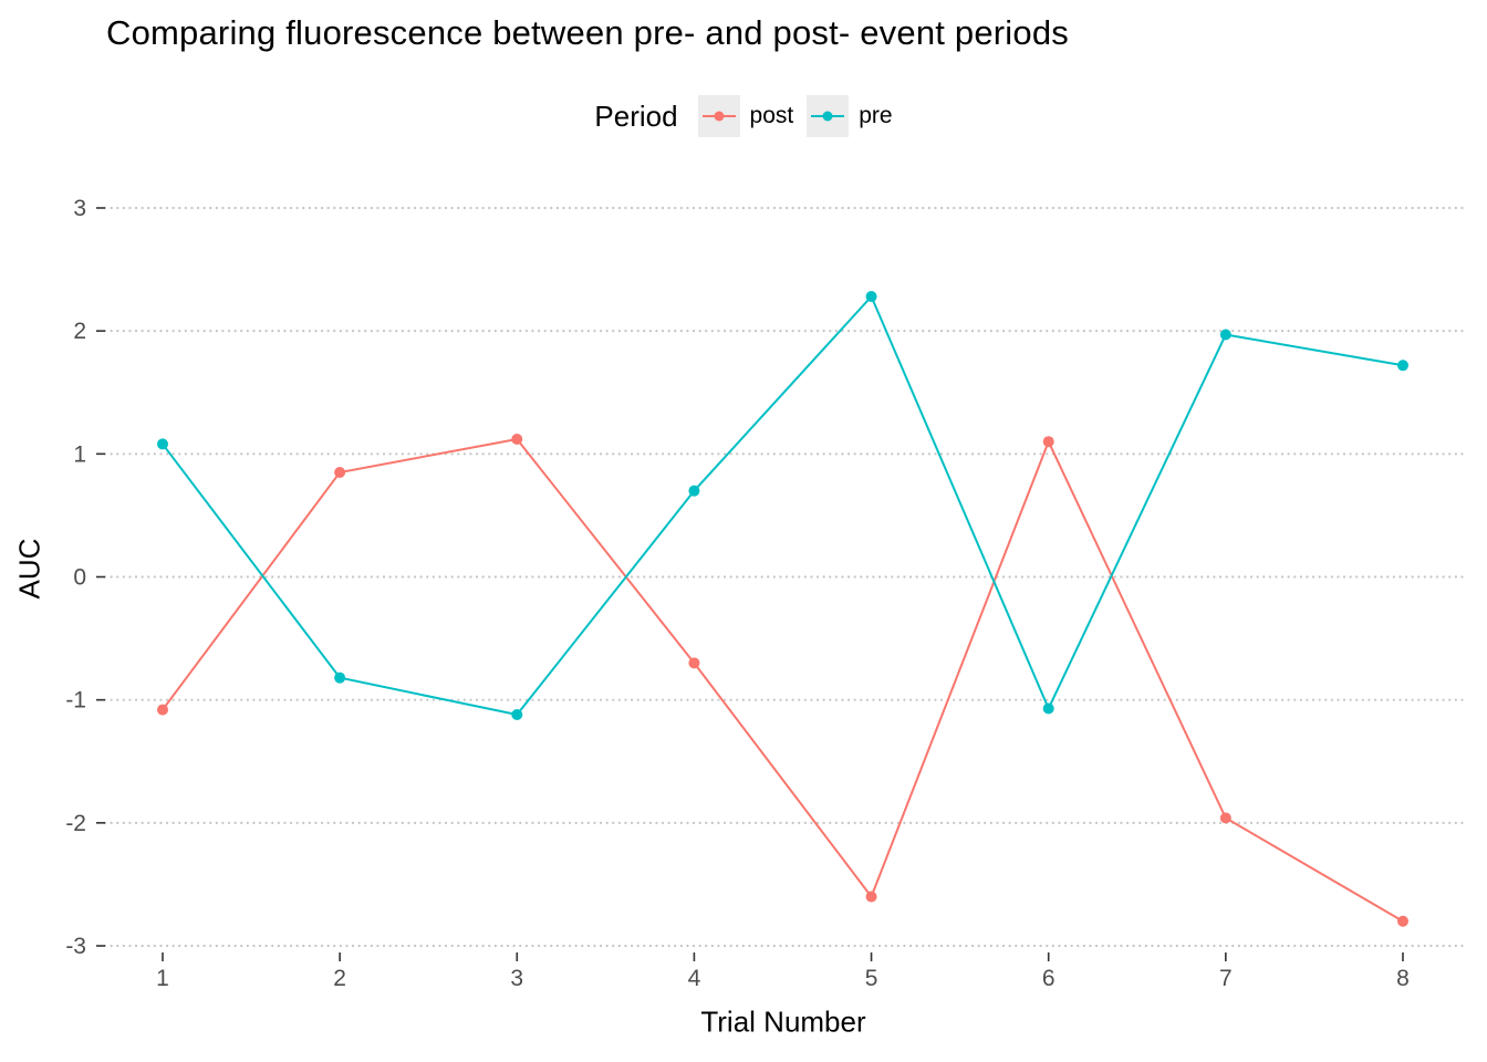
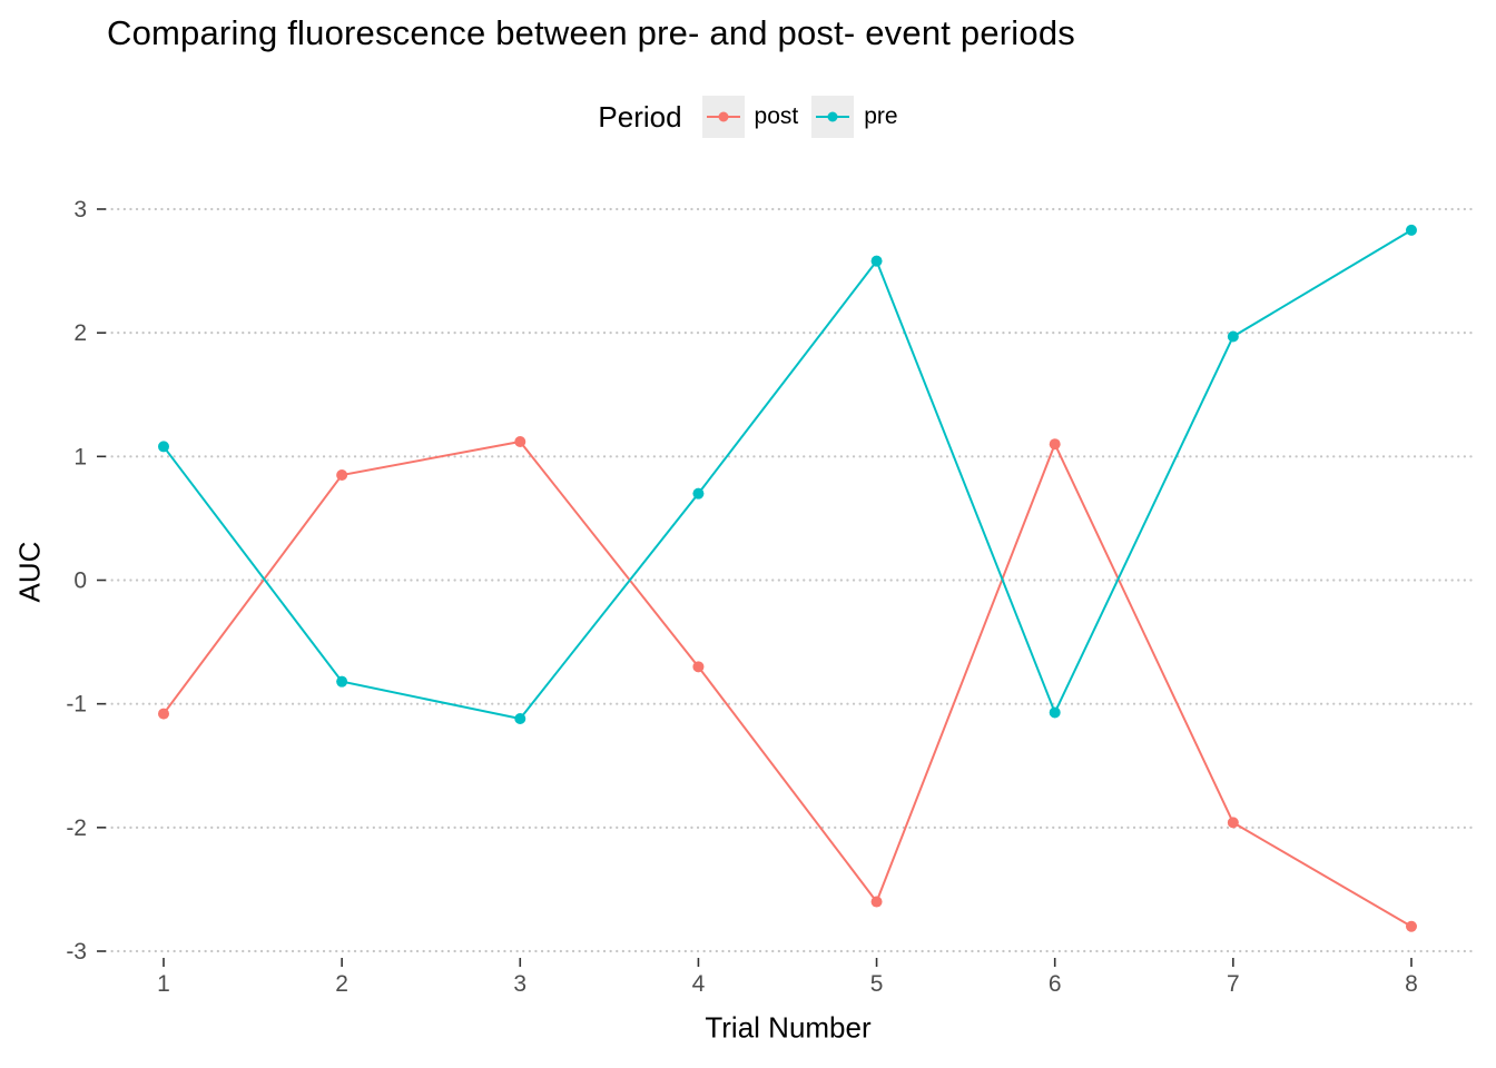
pre/5: 2.28 -> 2.58
pre/8: 1.72 -> 2.83
